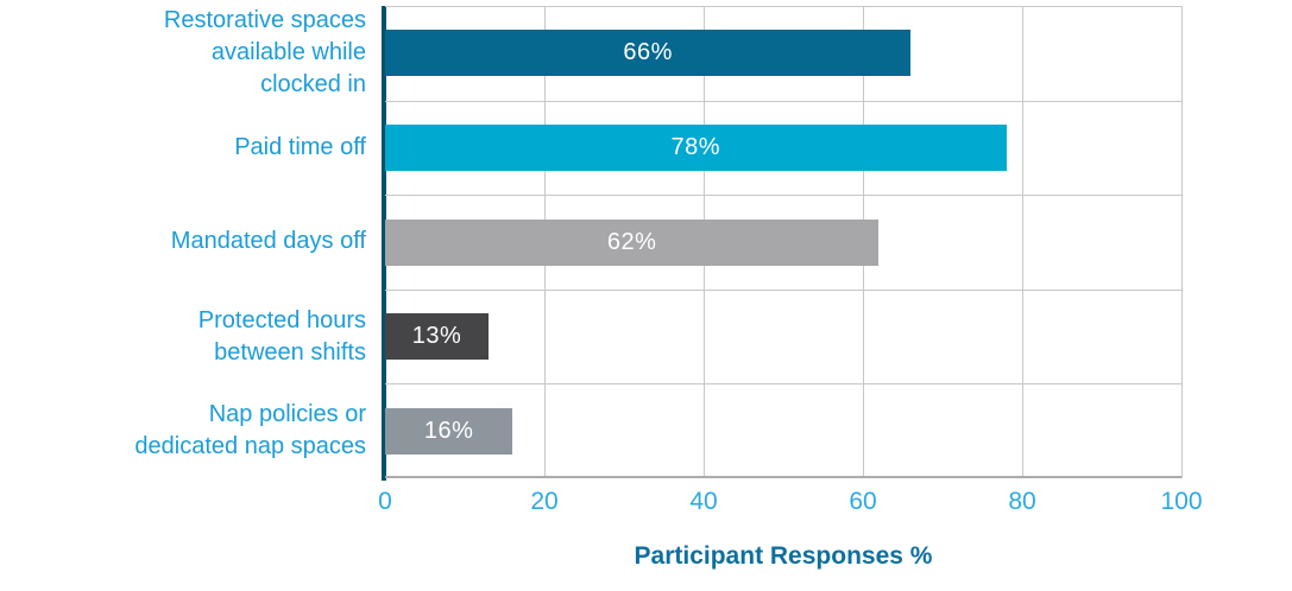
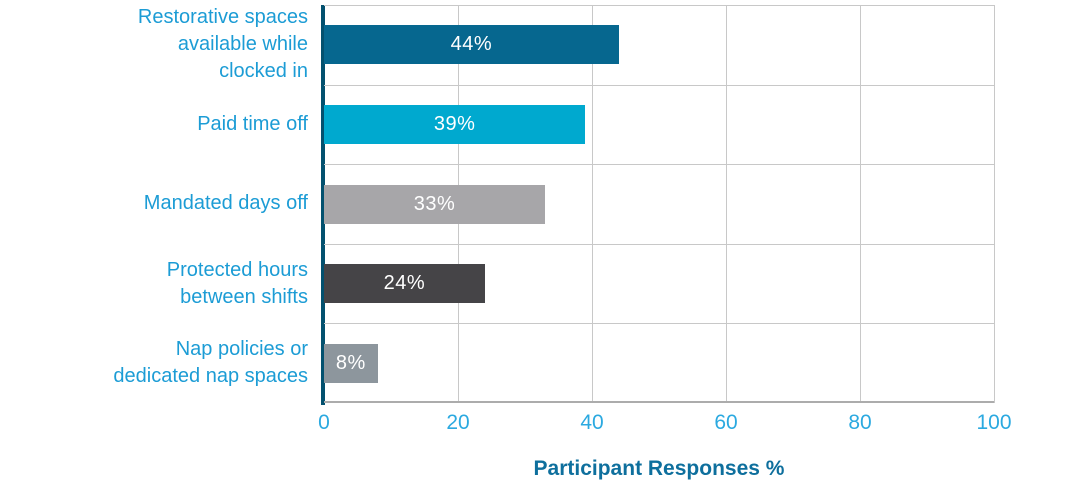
Restorative spaces available while clocked in: 66% -> 44%
Paid time off: 78% -> 39%
Mandated days off: 62% -> 33%
Protected hours between shifts: 13% -> 24%
Nap policies or dedicated nap spaces: 16% -> 8%
